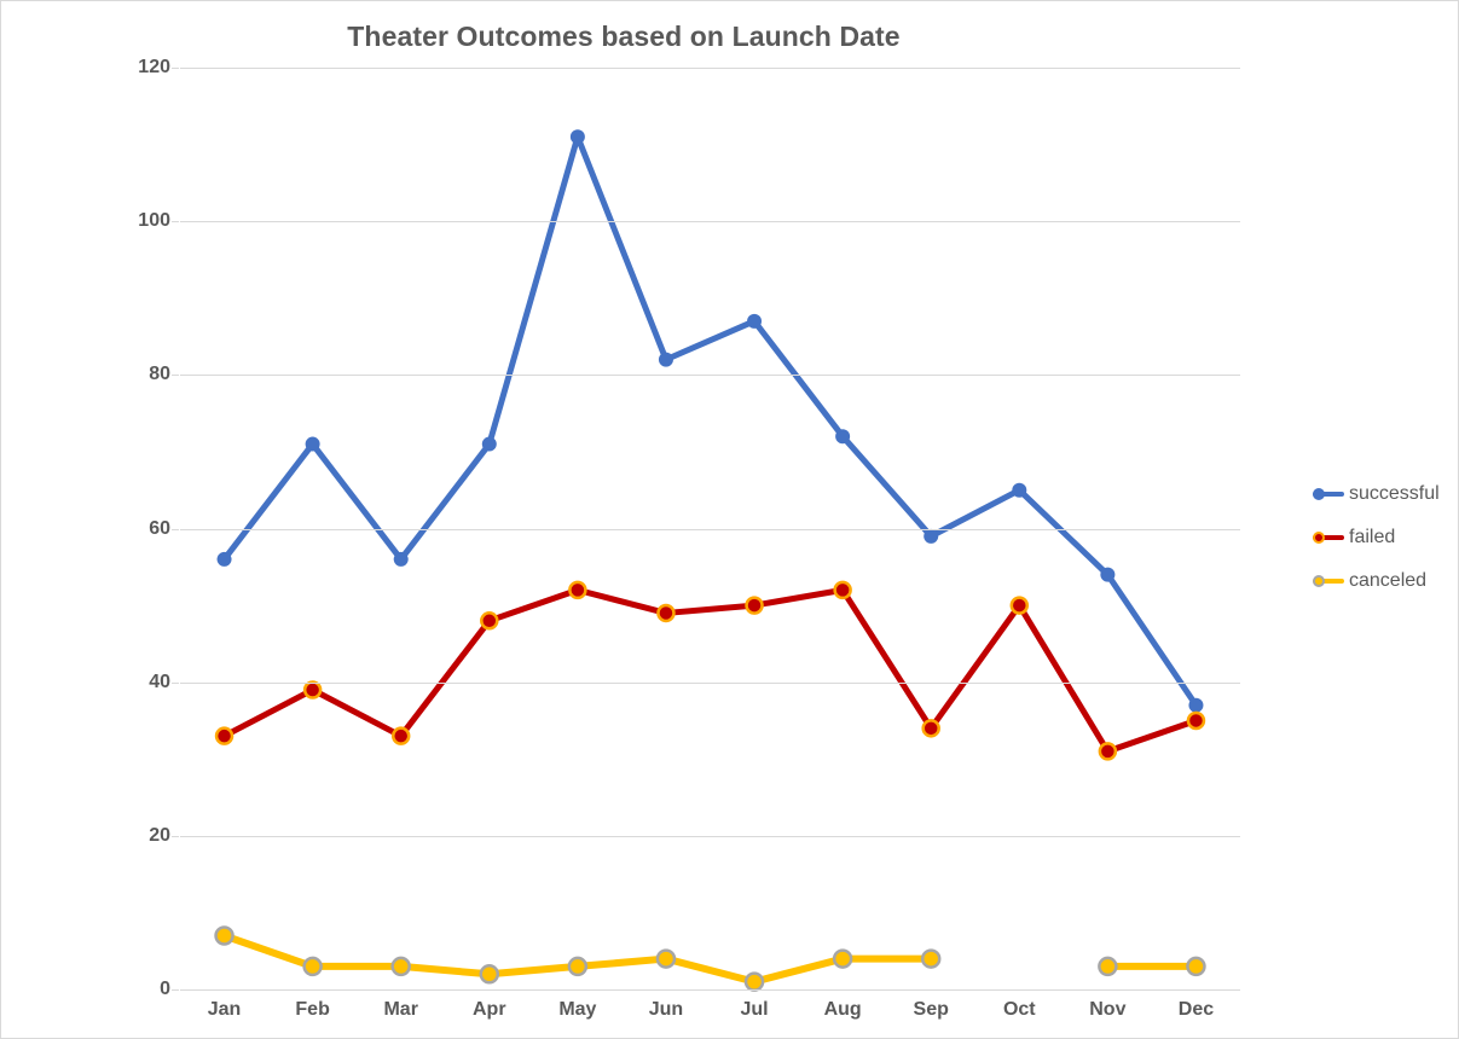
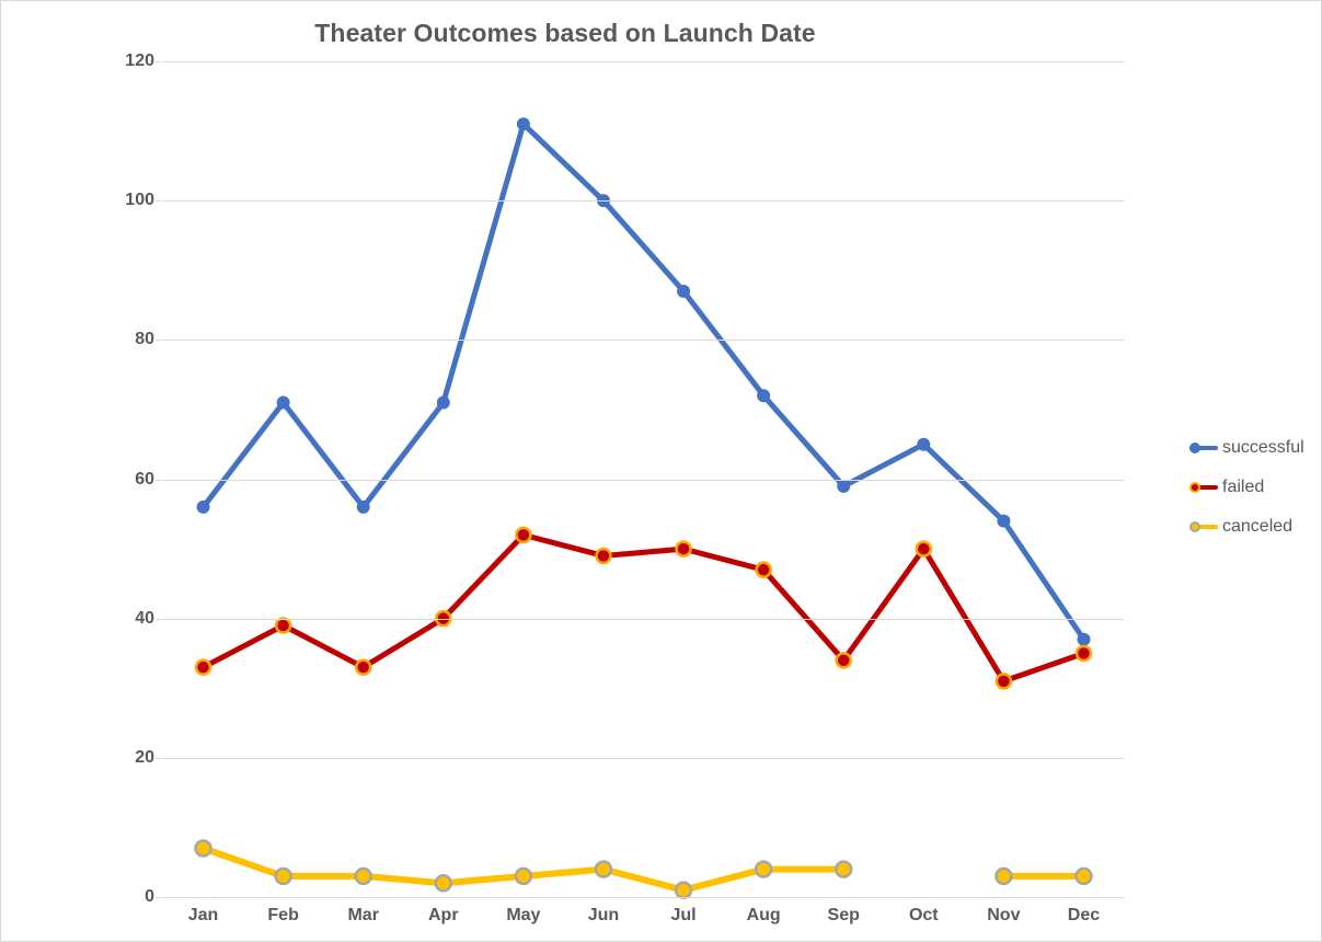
failed/Apr: 48 -> 40
successful/Jun: 82 -> 100
failed/Aug: 52 -> 47
